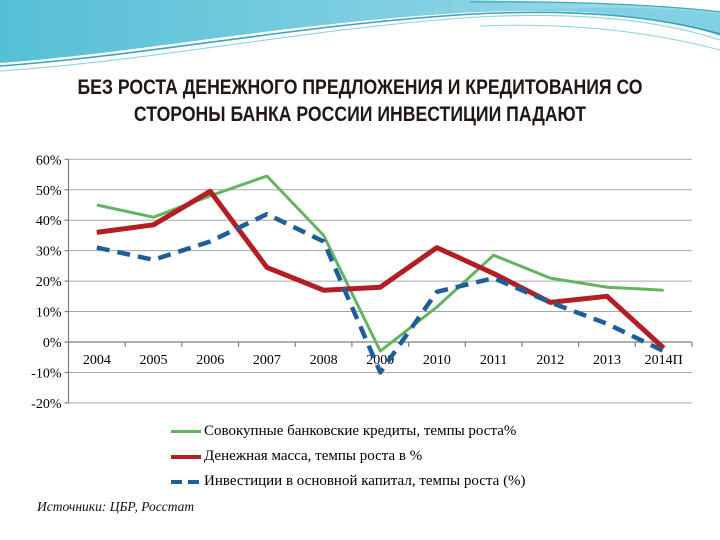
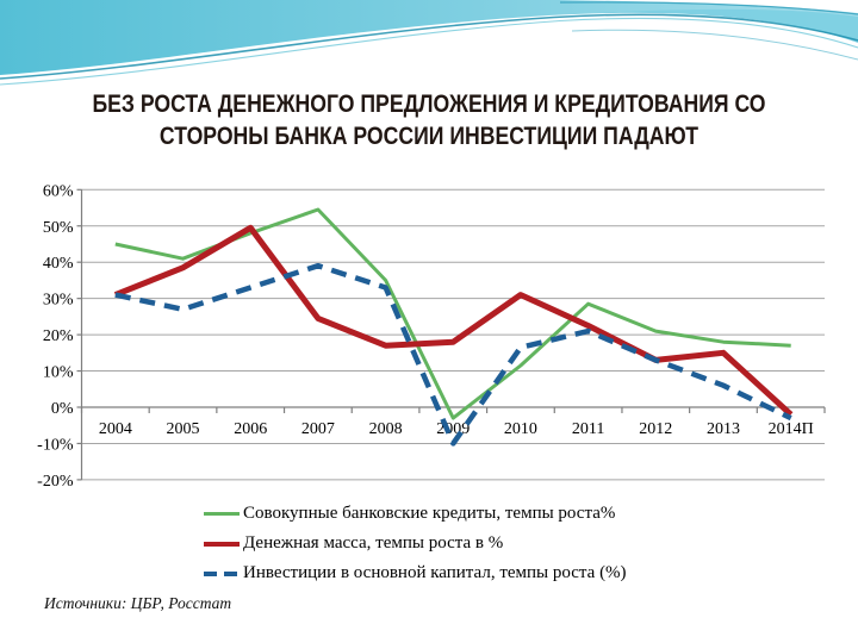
Денежная масса, темпы роста в %/2004: 36% -> 31%
Инвестиции в основной капитал, темпы роста (%)/2007: 42% -> 39%
